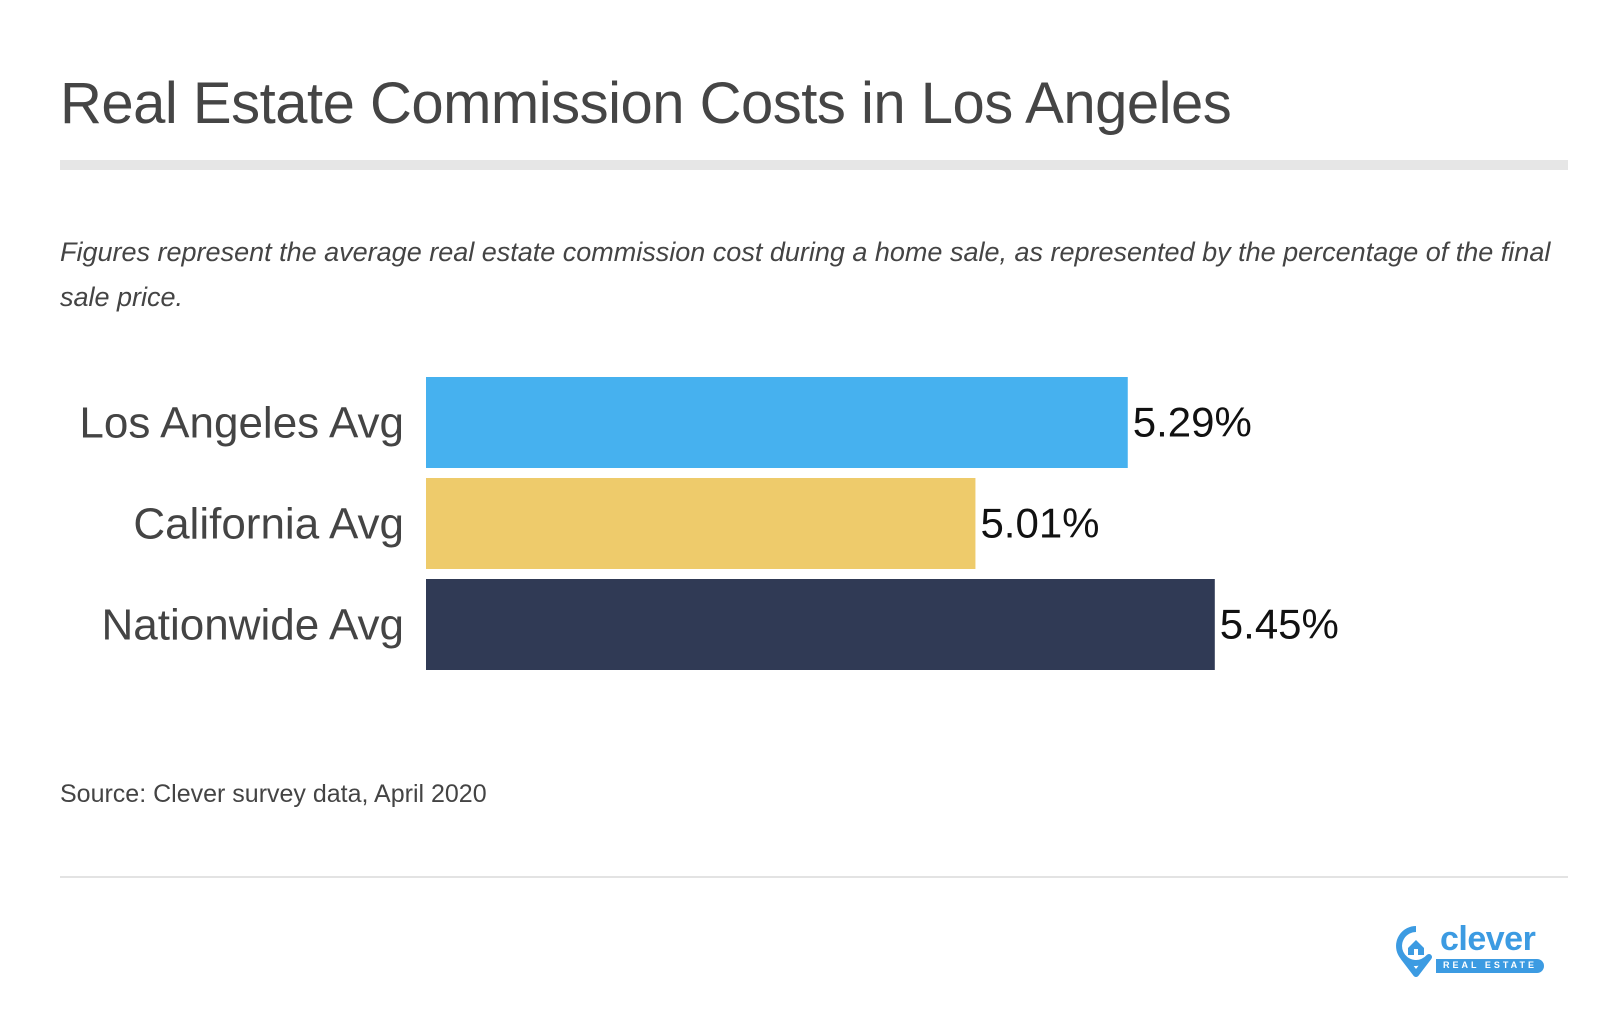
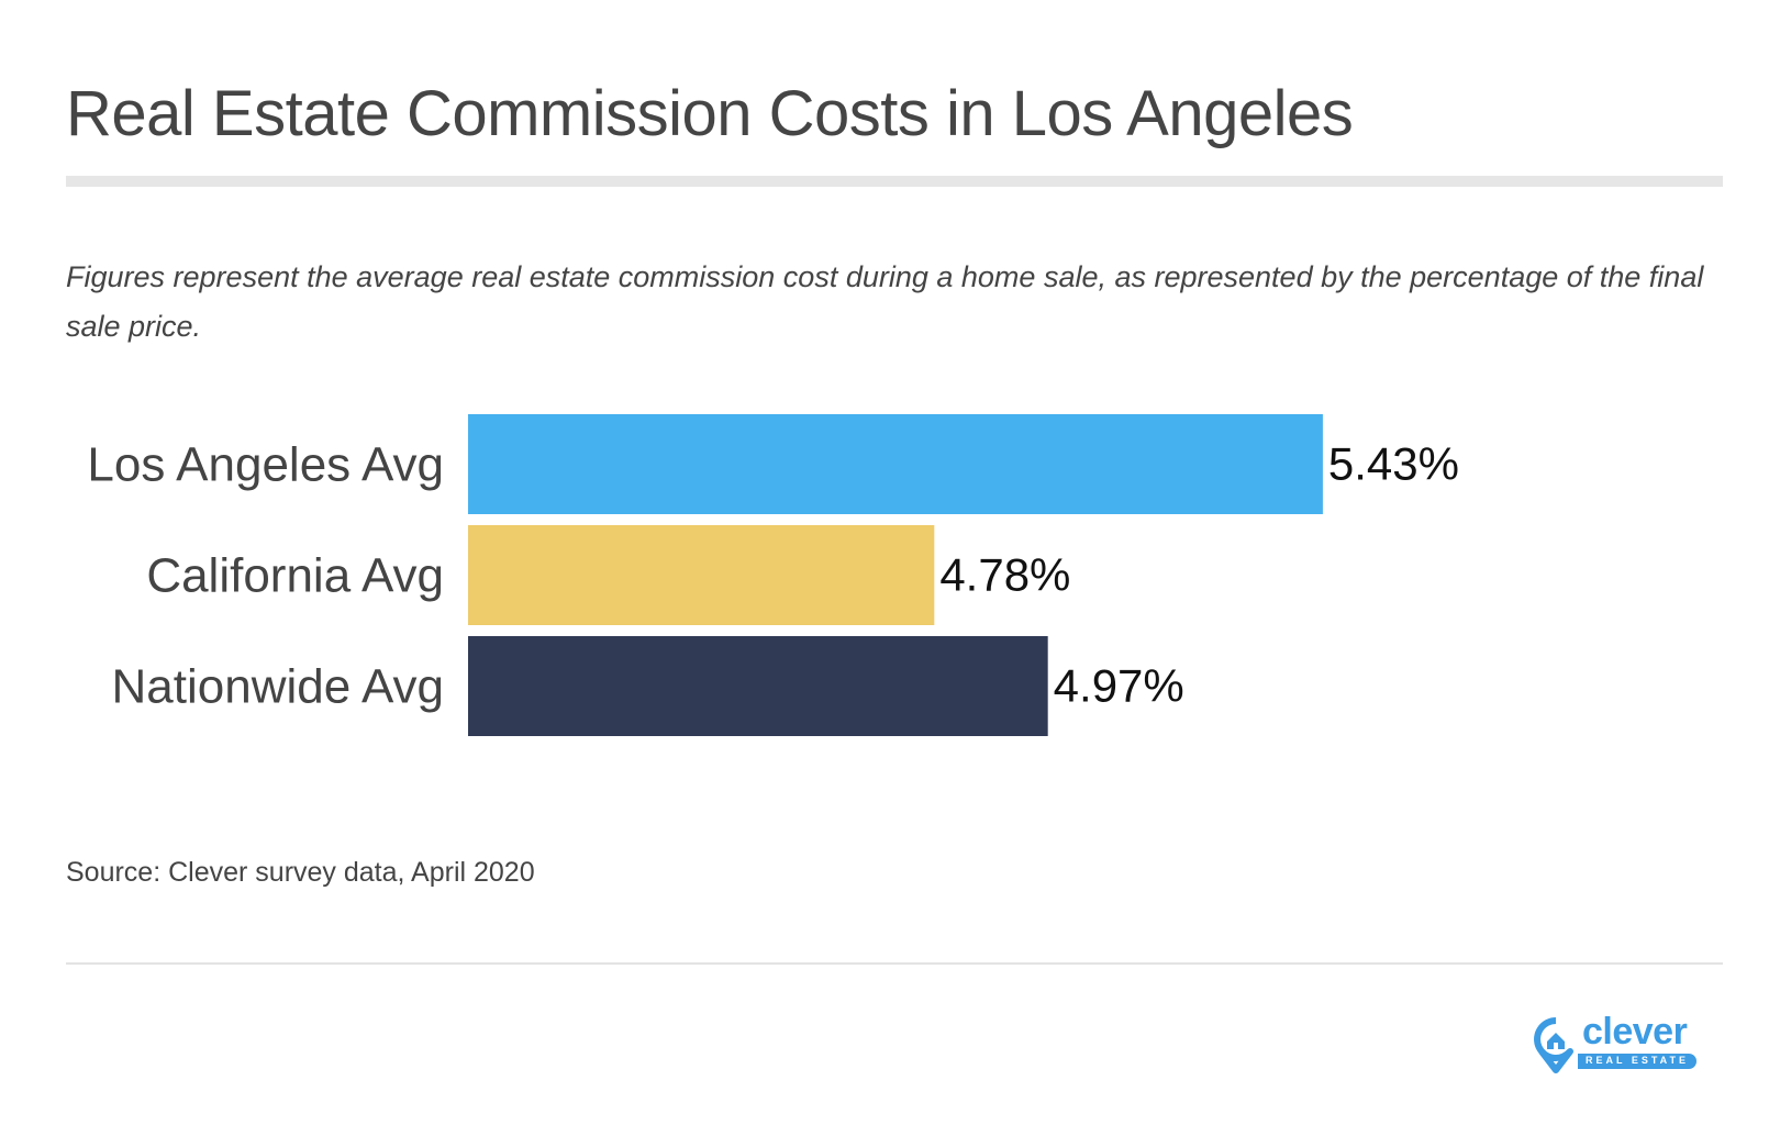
Los Angeles Avg: 5.29% -> 5.43%
California Avg: 5.01% -> 4.78%
Nationwide Avg: 5.45% -> 4.97%
